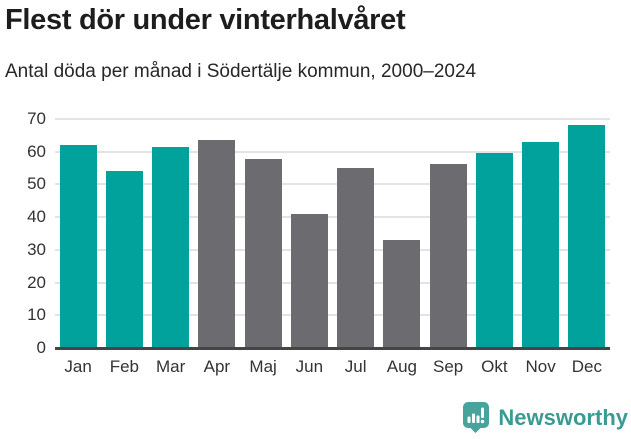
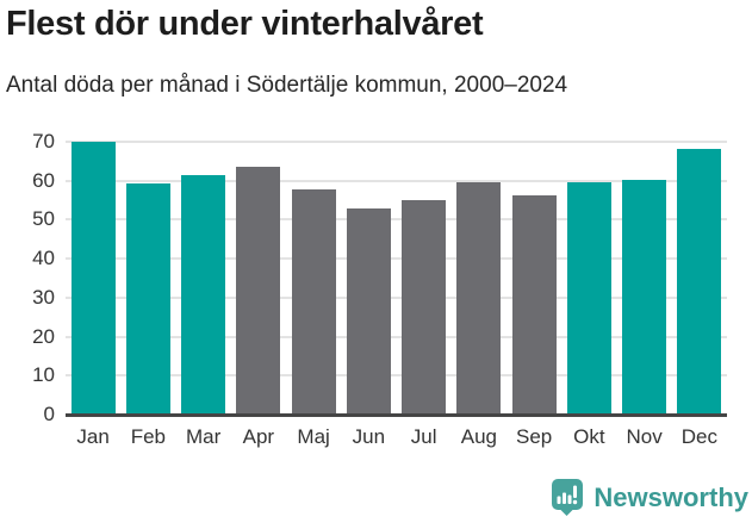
Jan: 62 -> 70
Feb: 54 -> 59
Jun: 41 -> 53
Aug: 33 -> 60
Nov: 63 -> 60
